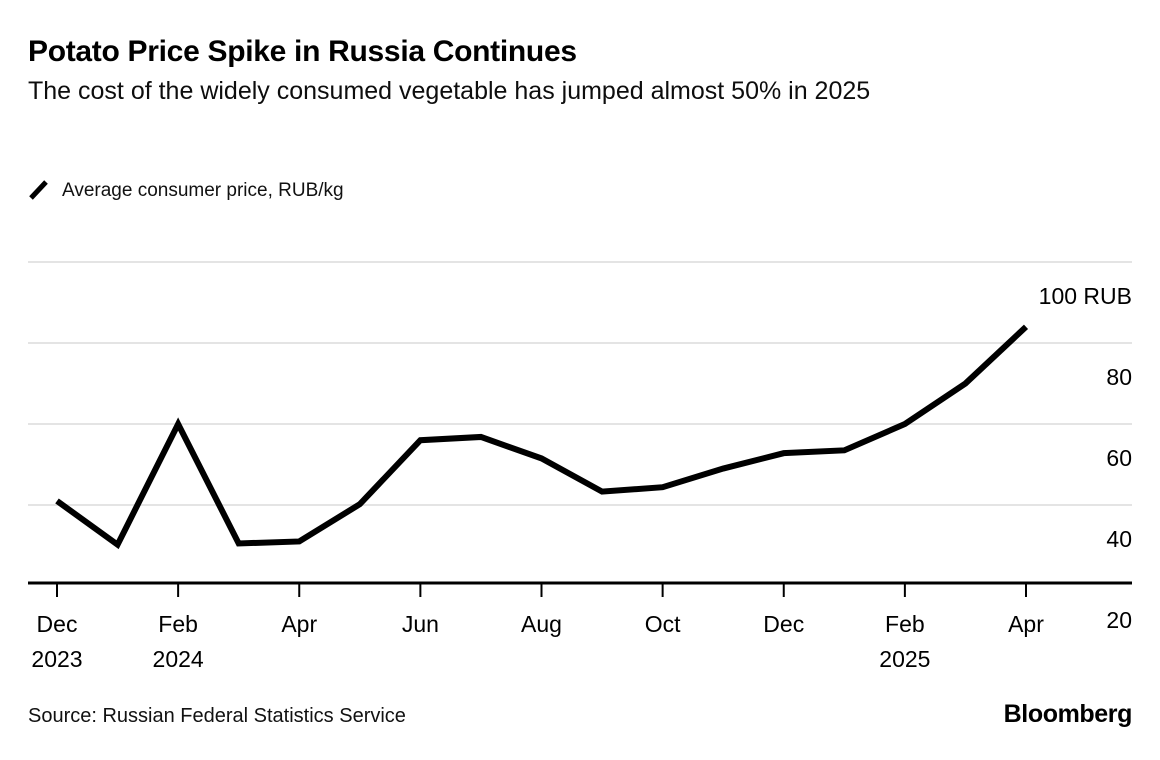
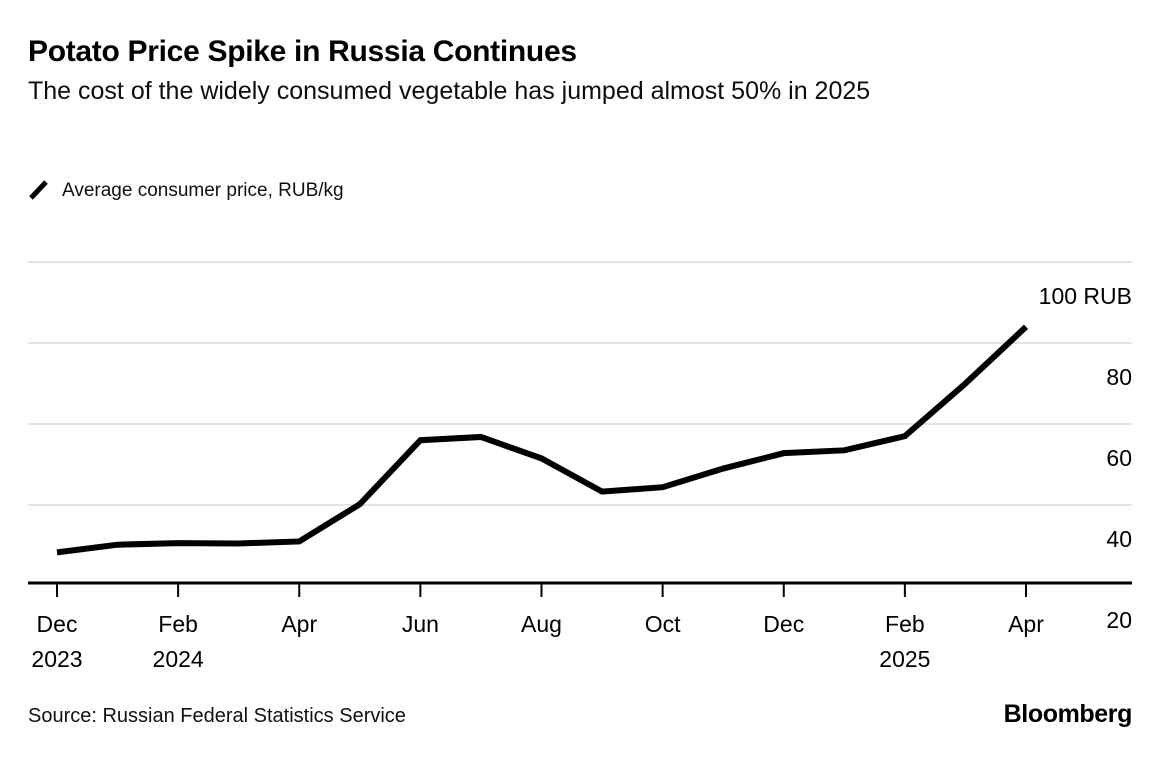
Dec 2023: 41 -> 28
Feb 2024: 60 -> 31
Feb 2025: 60 -> 57
